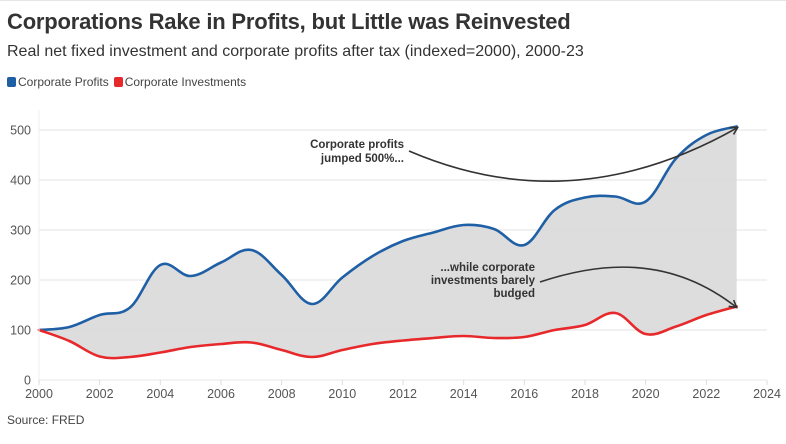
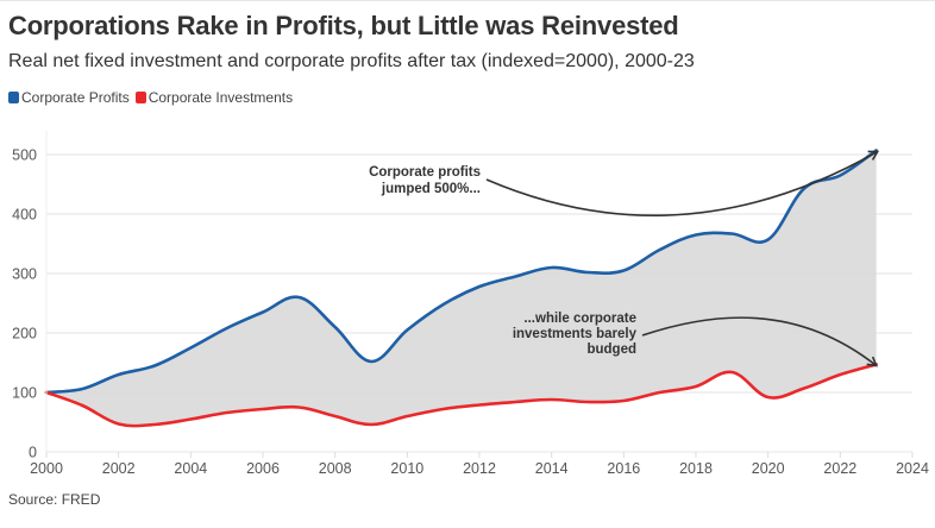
Corporate Profits/2004: 230 -> 180
Corporate Profits/2016: 270 -> 300
Corporate Profits/2022: 490 -> 460
